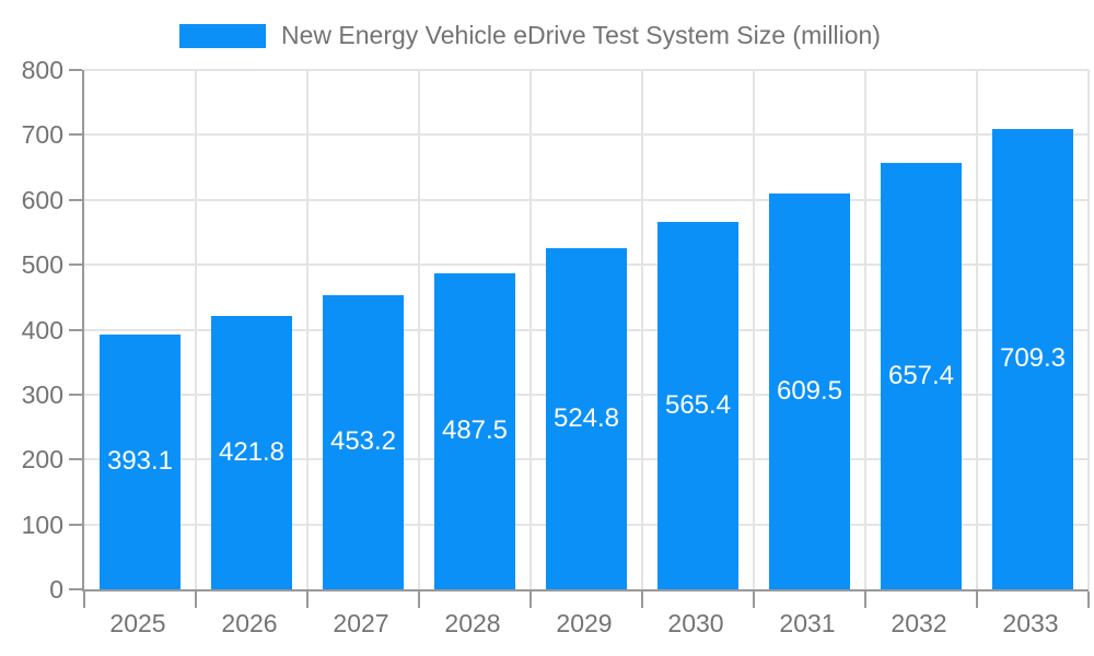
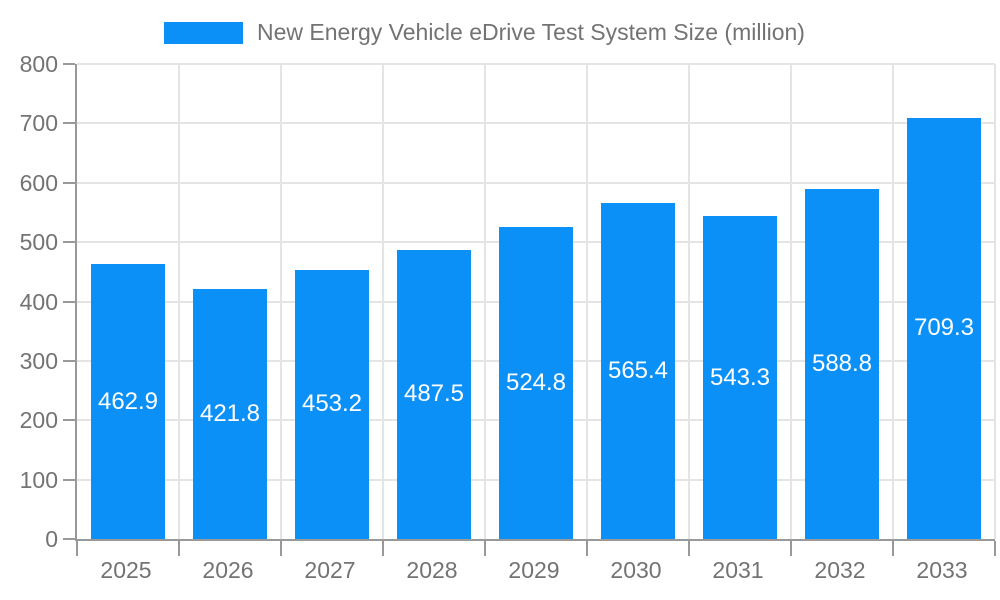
2025: 393.1 -> 462.9
2031: 609.5 -> 543.3
2032: 657.4 -> 588.8
